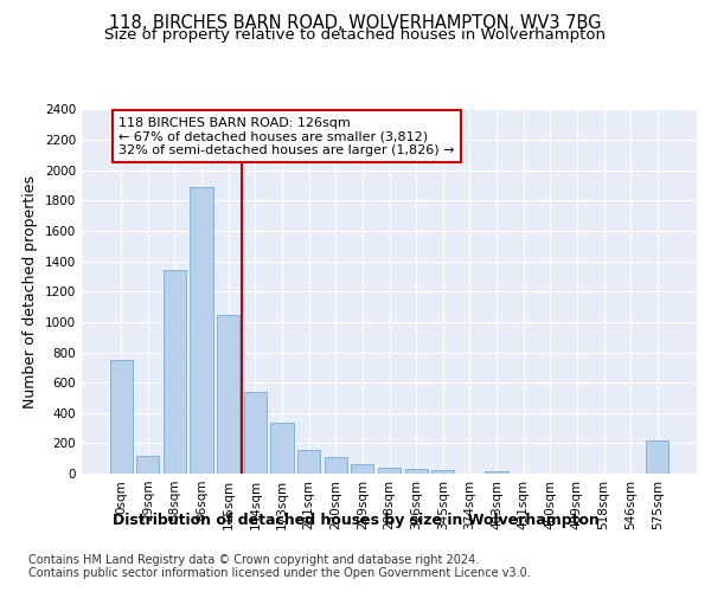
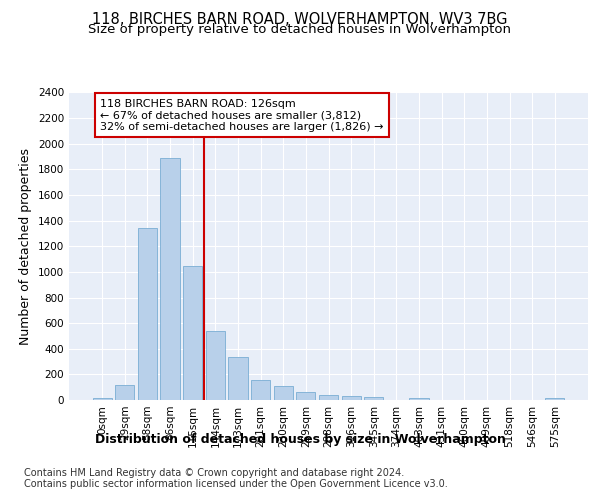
0sqm: 750 -> 20
575sqm: 220 -> 20
